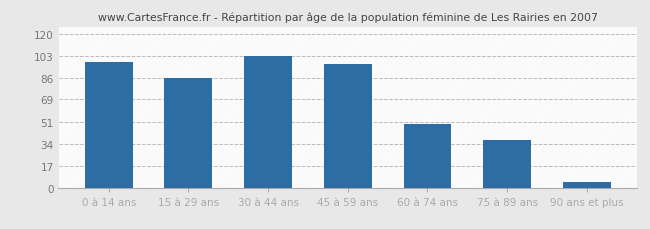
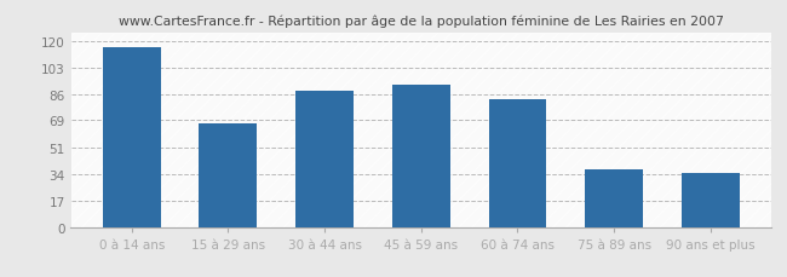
0 à 14 ans: 98 -> 116
15 à 29 ans: 86 -> 67
30 à 44 ans: 103 -> 88
45 à 59 ans: 97 -> 92
60 à 74 ans: 50 -> 83
90 ans et plus: 4 -> 35
